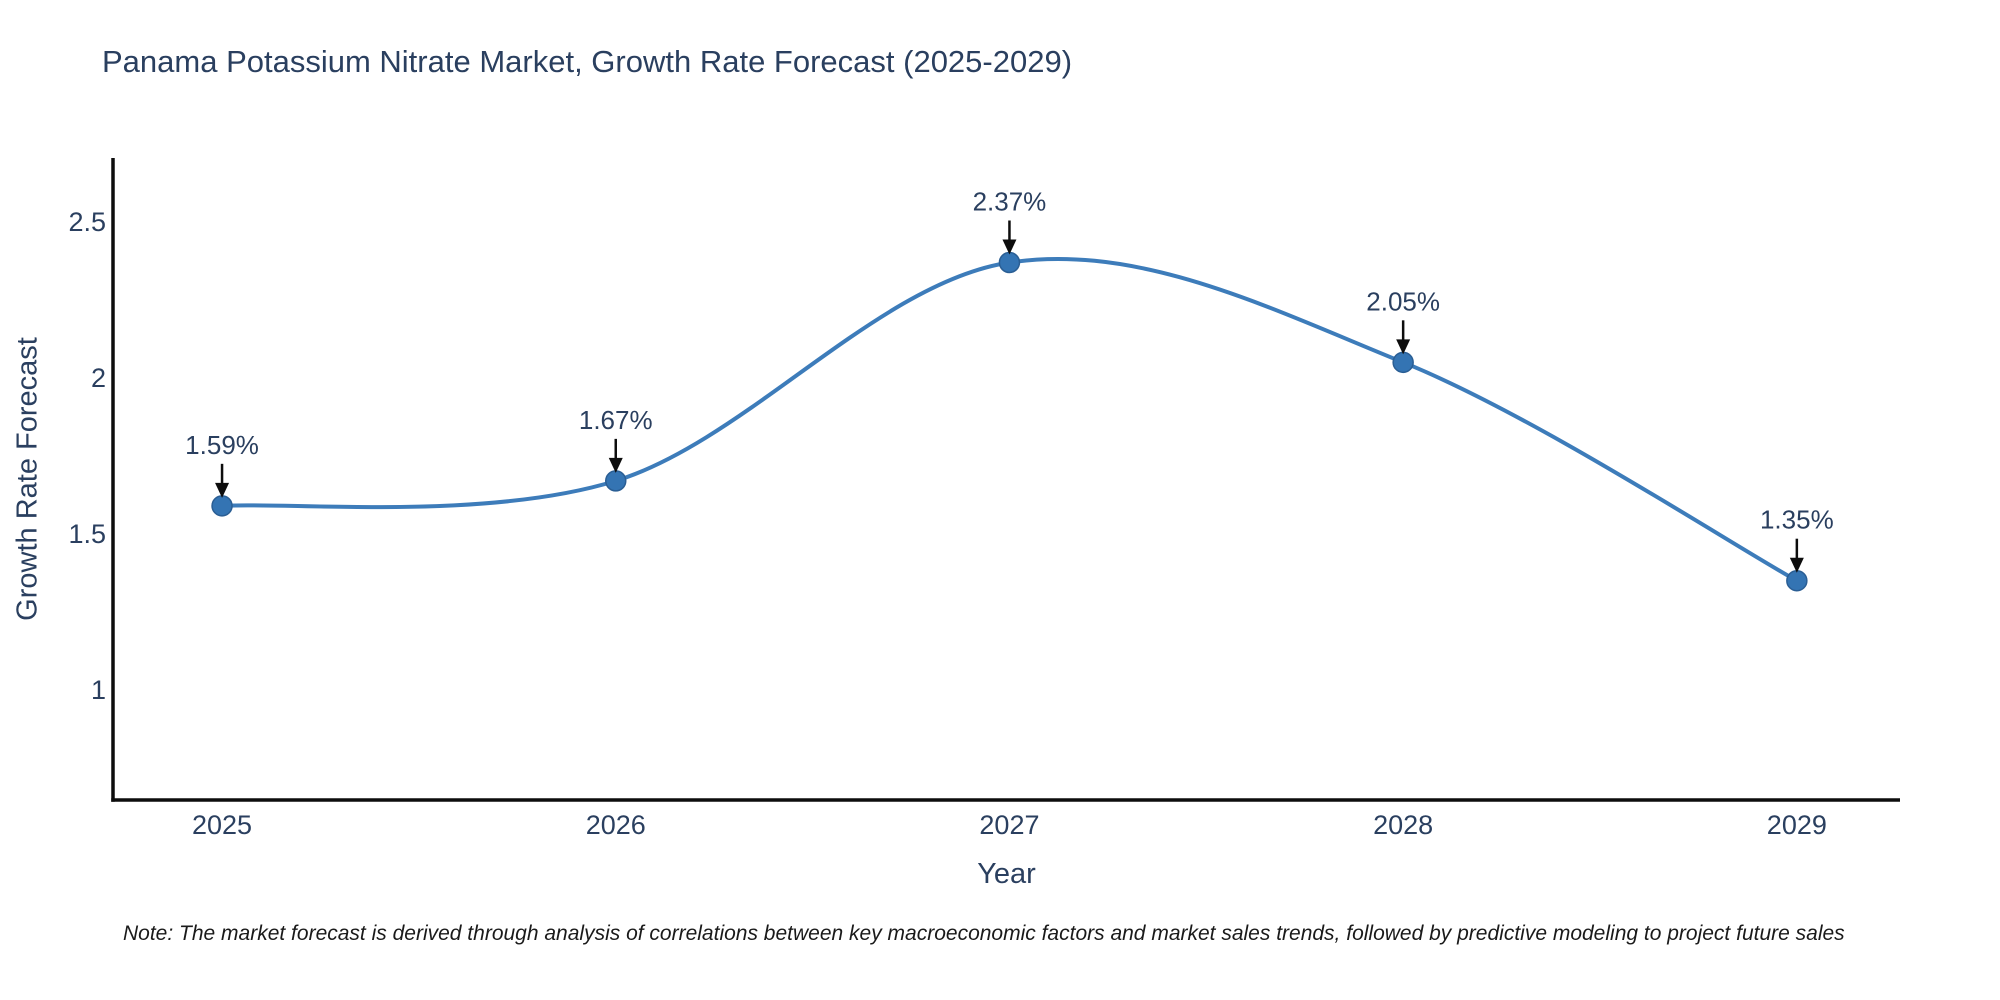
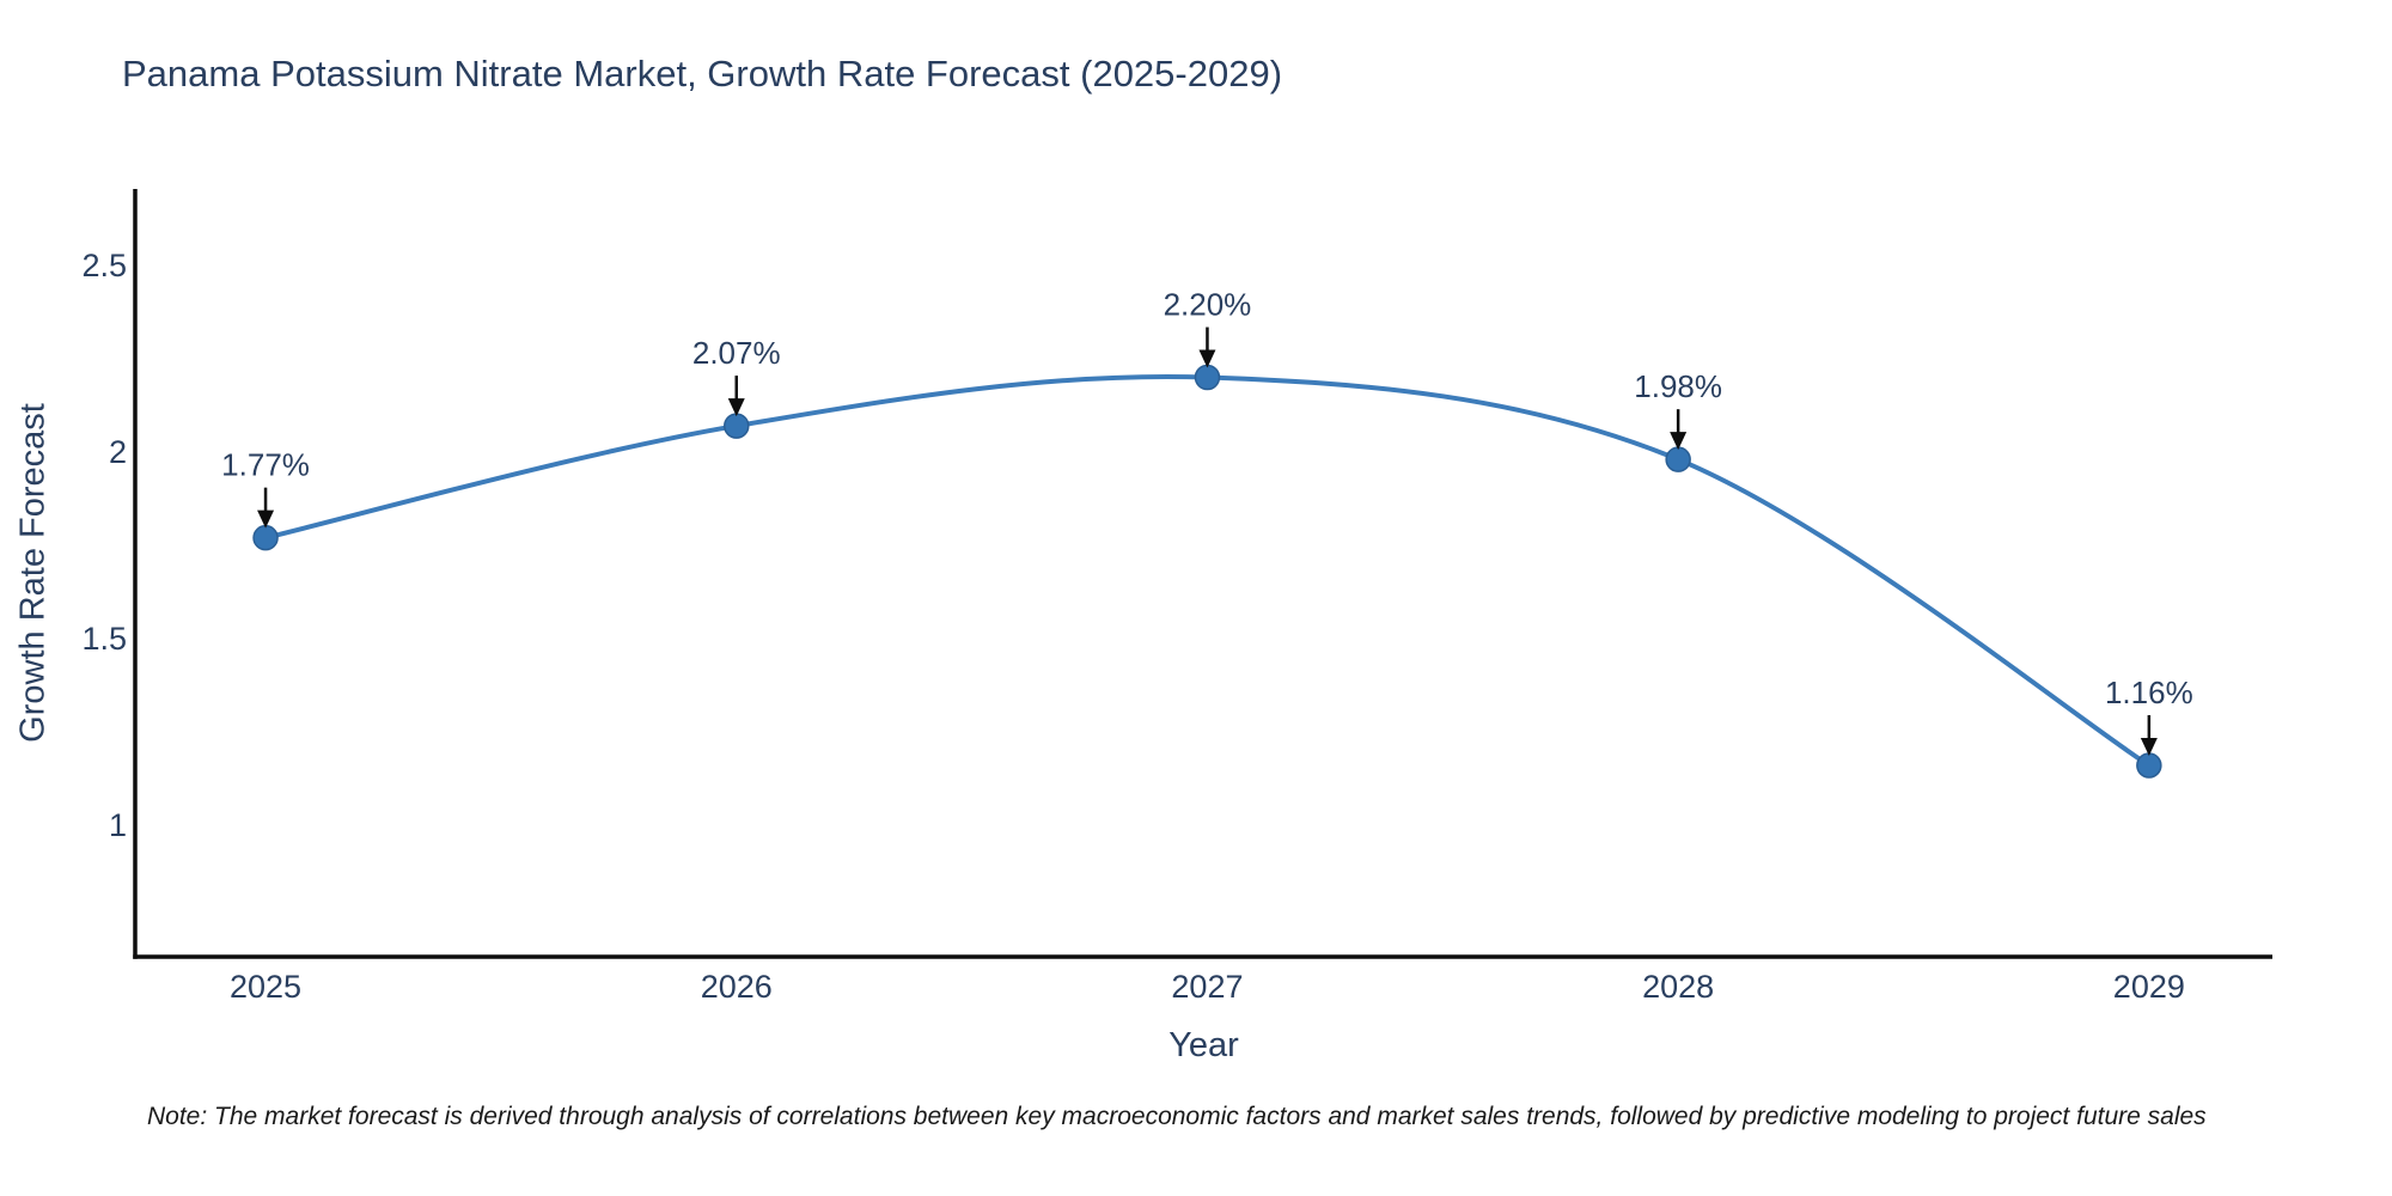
2025: 1.59% -> 1.77%
2026: 1.67% -> 2.07%
2027: 2.37% -> 2.20%
2028: 2.05% -> 1.98%
2029: 1.35% -> 1.16%
